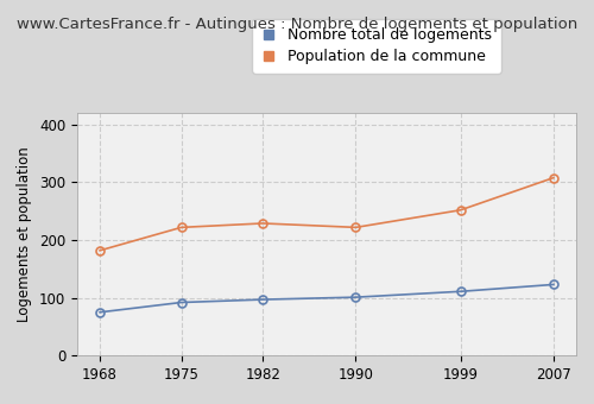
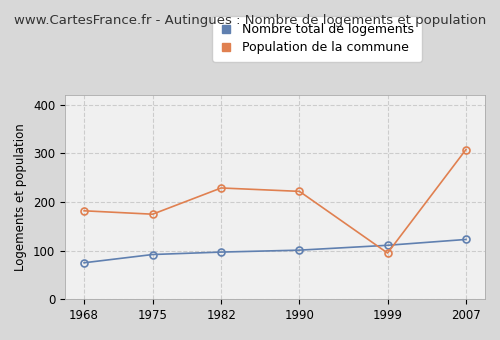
Population de la commune/1975: 222 -> 175
Population de la commune/1999: 252 -> 95
